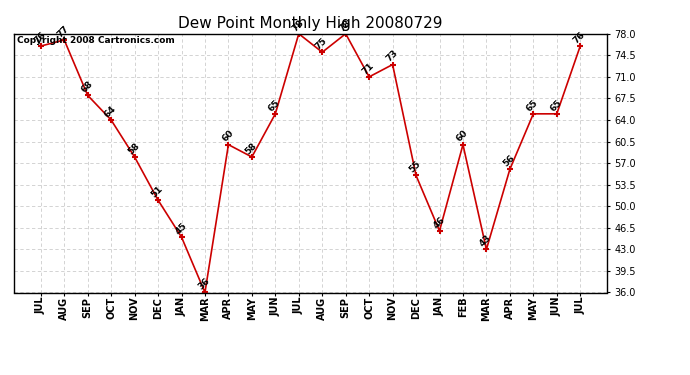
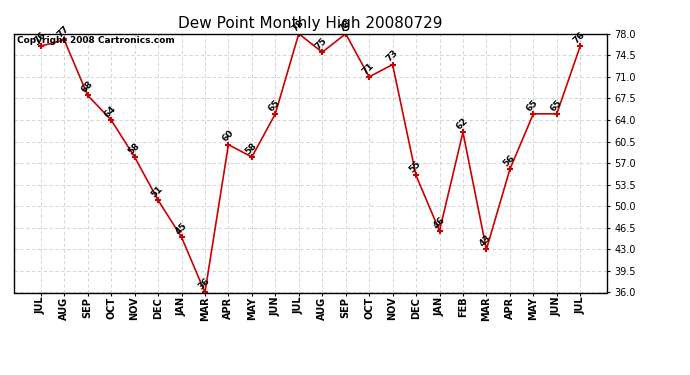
FEB: 60 -> 62
